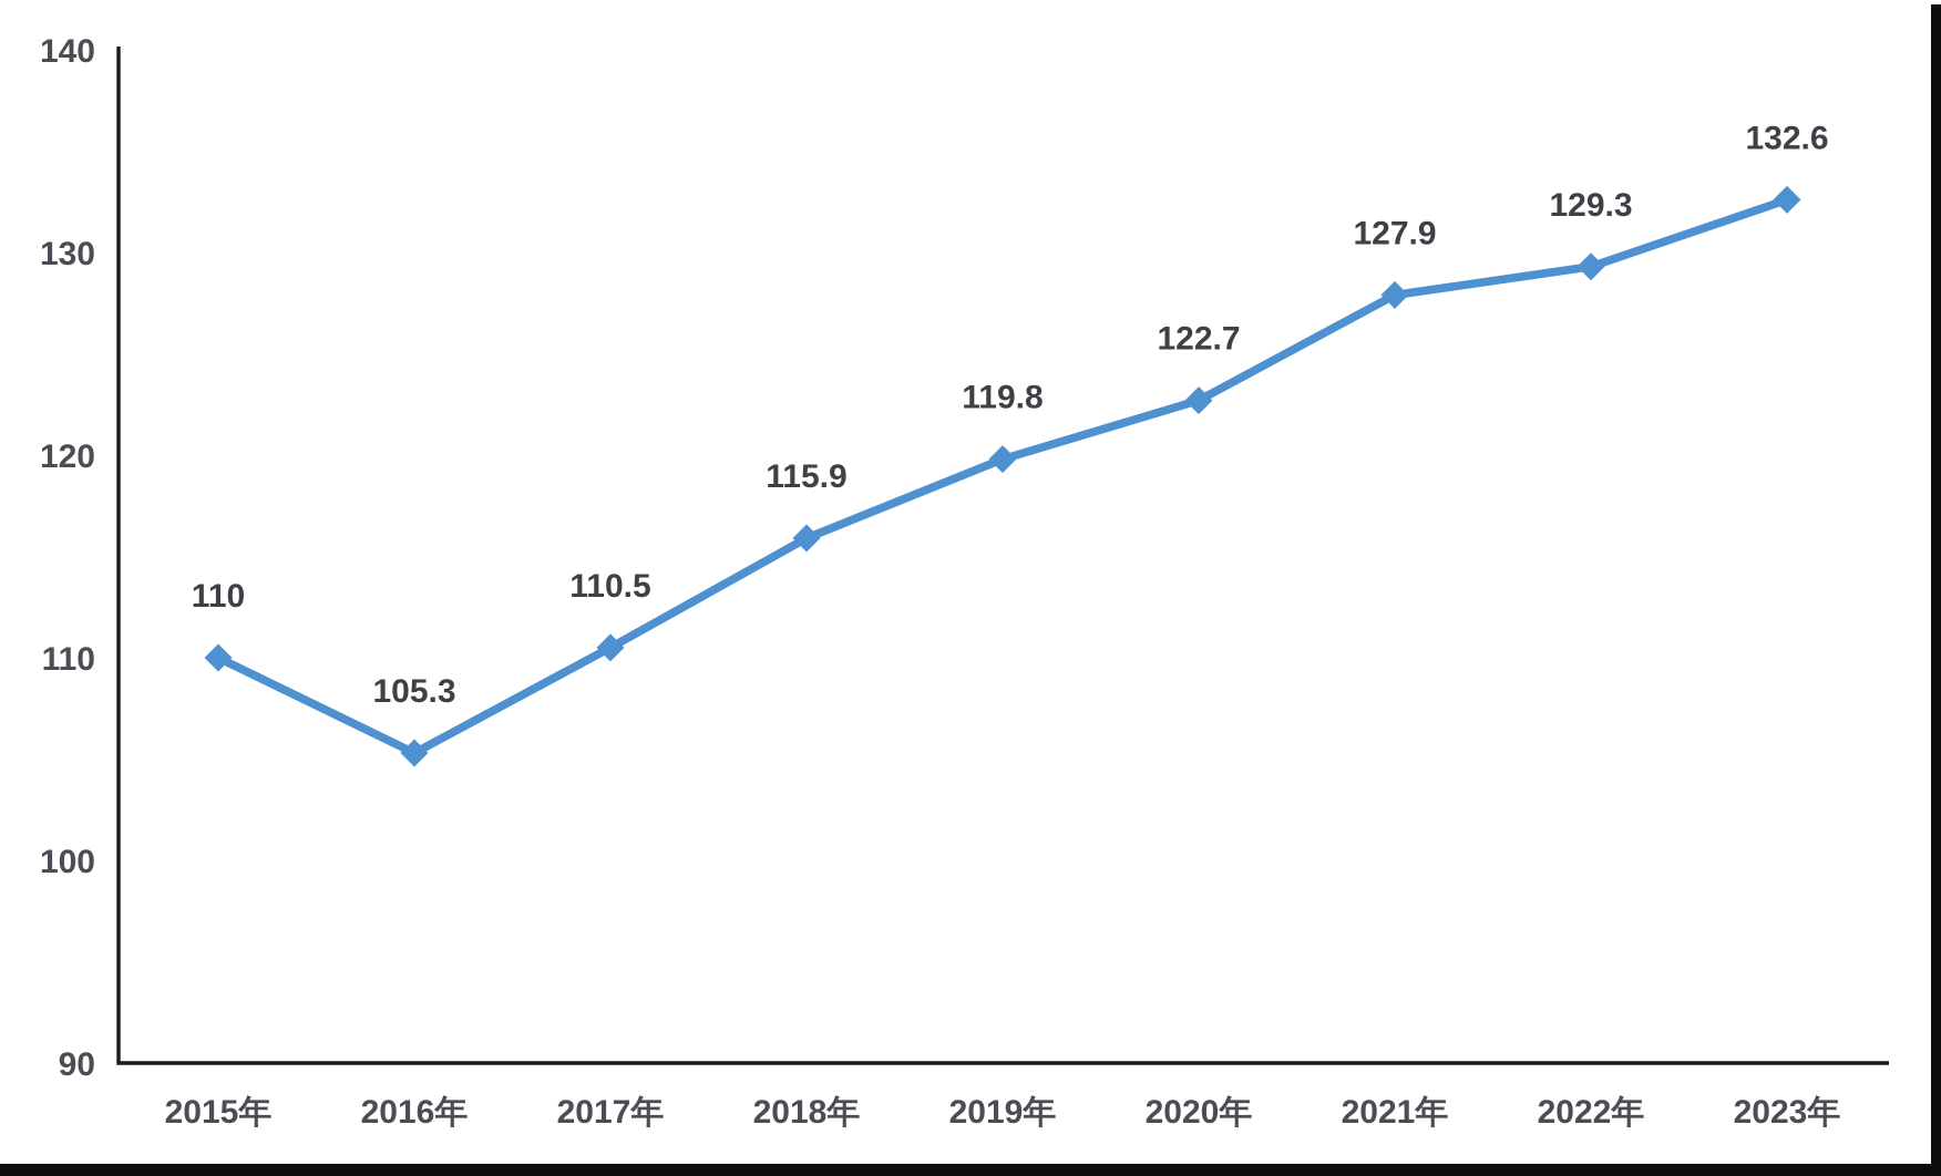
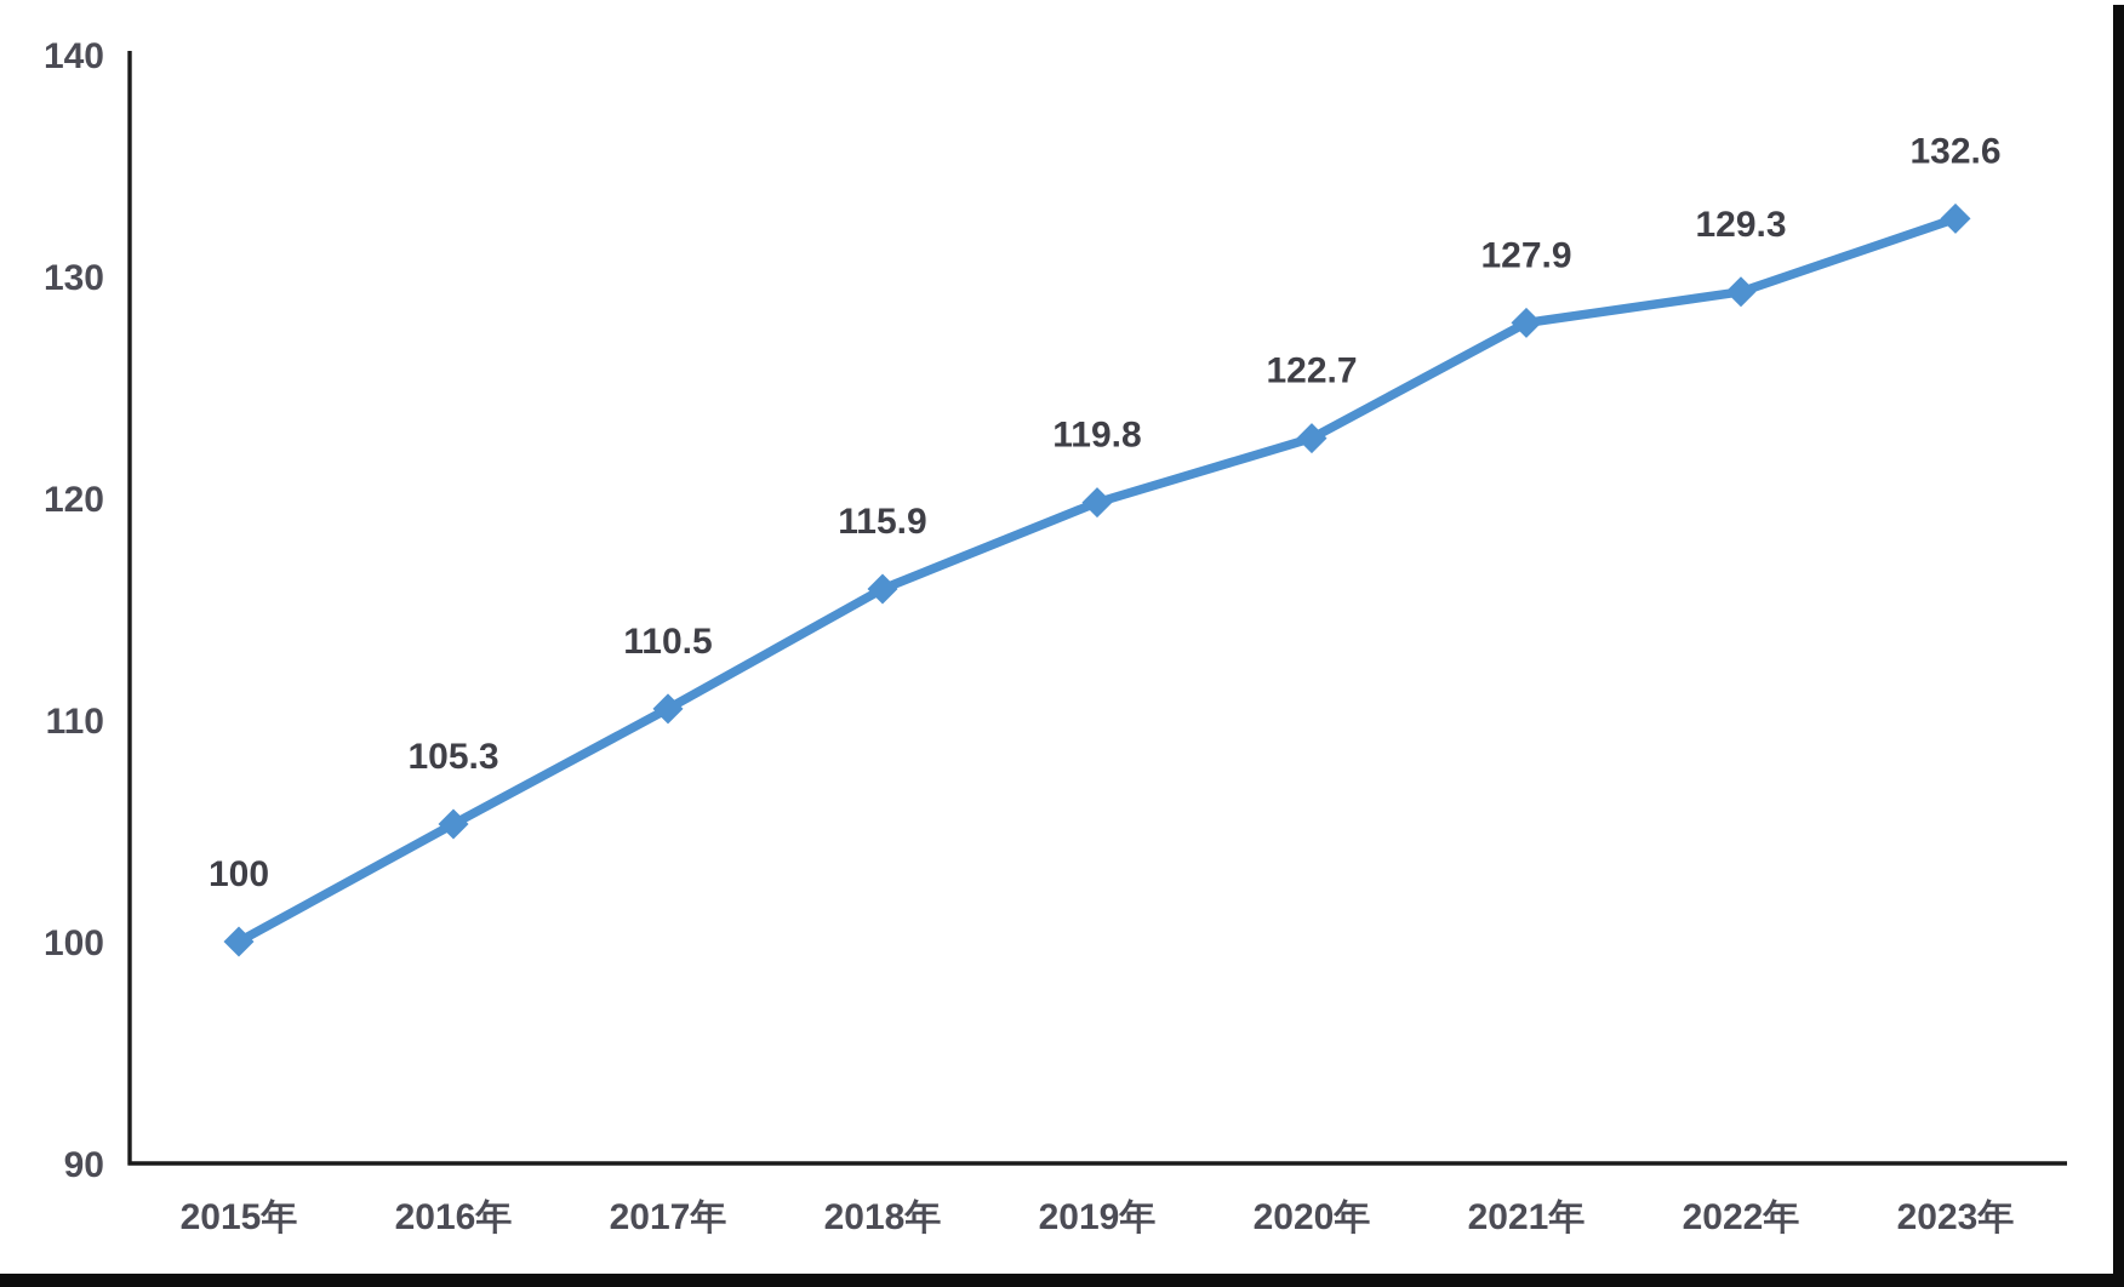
2015年: 110 -> 100
